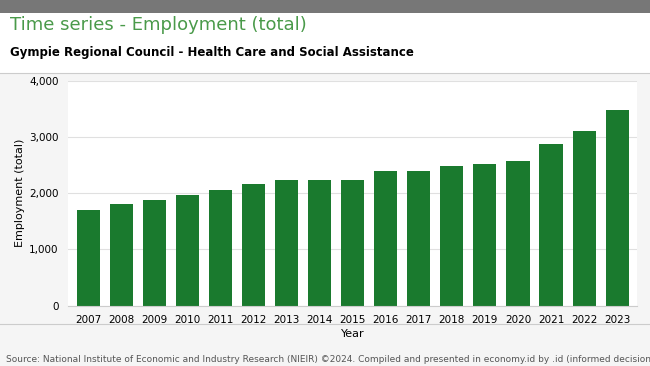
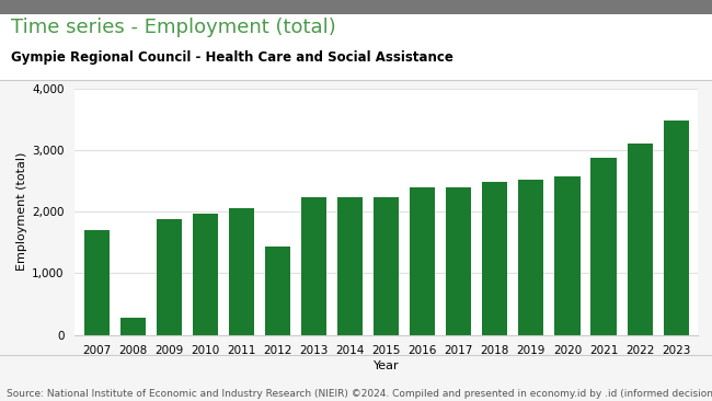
2008: 1,800 -> 280
2012: 2,160 -> 1,440
